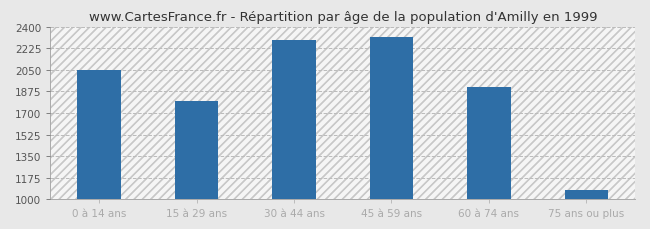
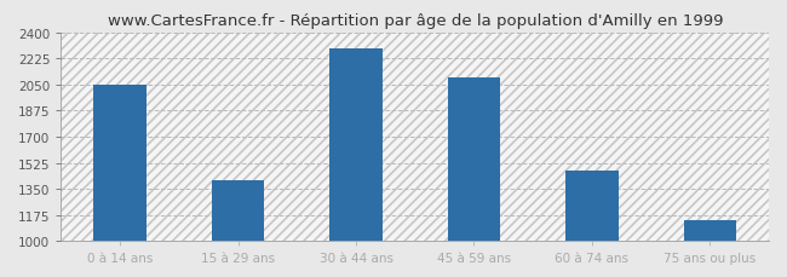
15 à 29 ans: 1800 -> 1410
45 à 59 ans: 2320 -> 2100
60 à 74 ans: 1910 -> 1470
75 ans ou plus: 1080 -> 1140
